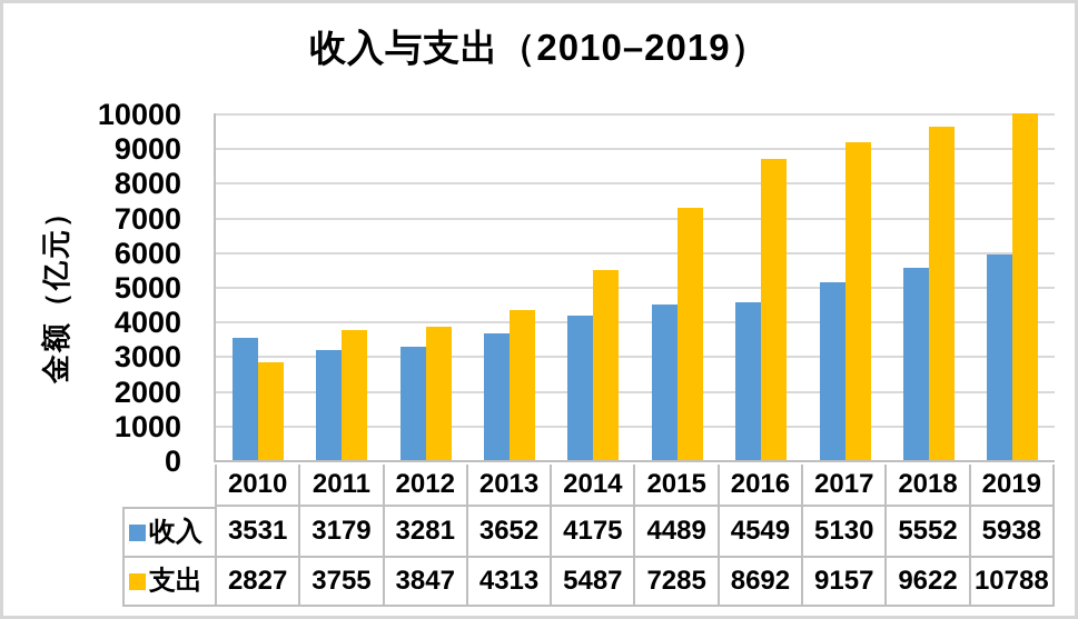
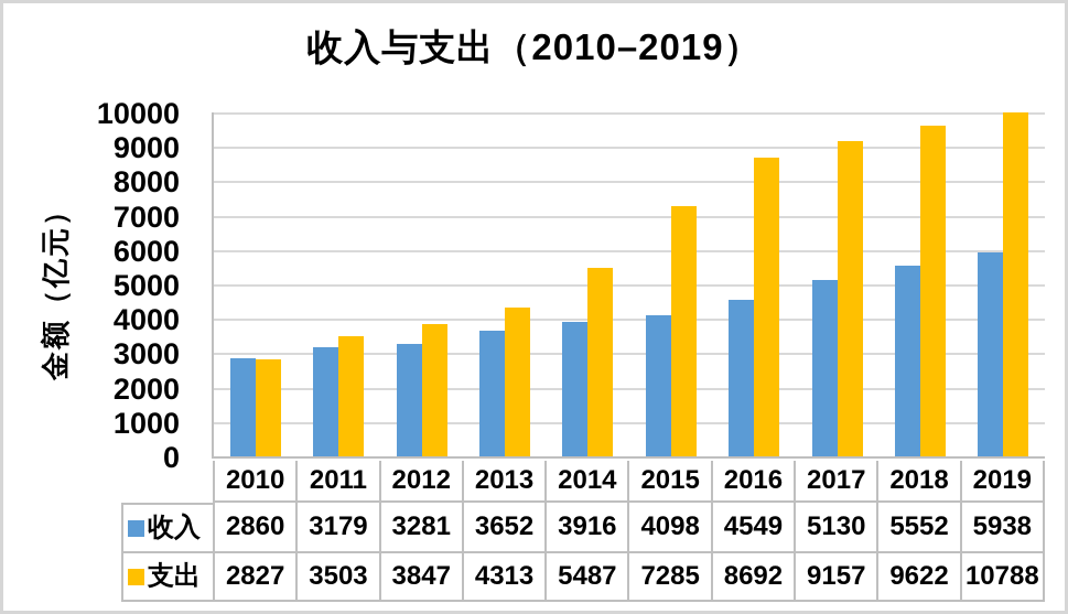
收入/2010: 3531 -> 2860
支出/2011: 3755 -> 3503
收入/2014: 4175 -> 3916
收入/2015: 4489 -> 4098
